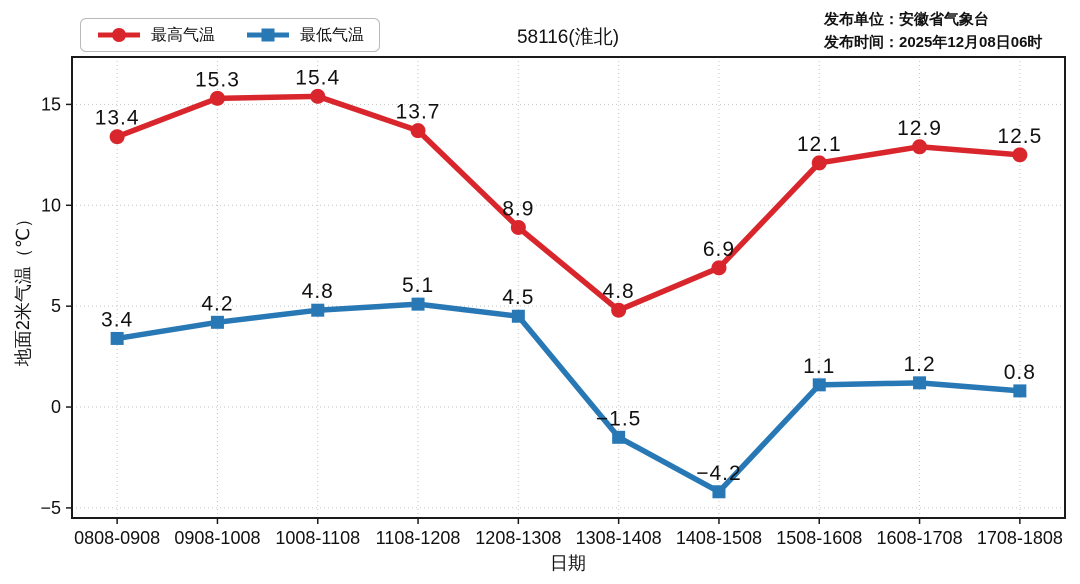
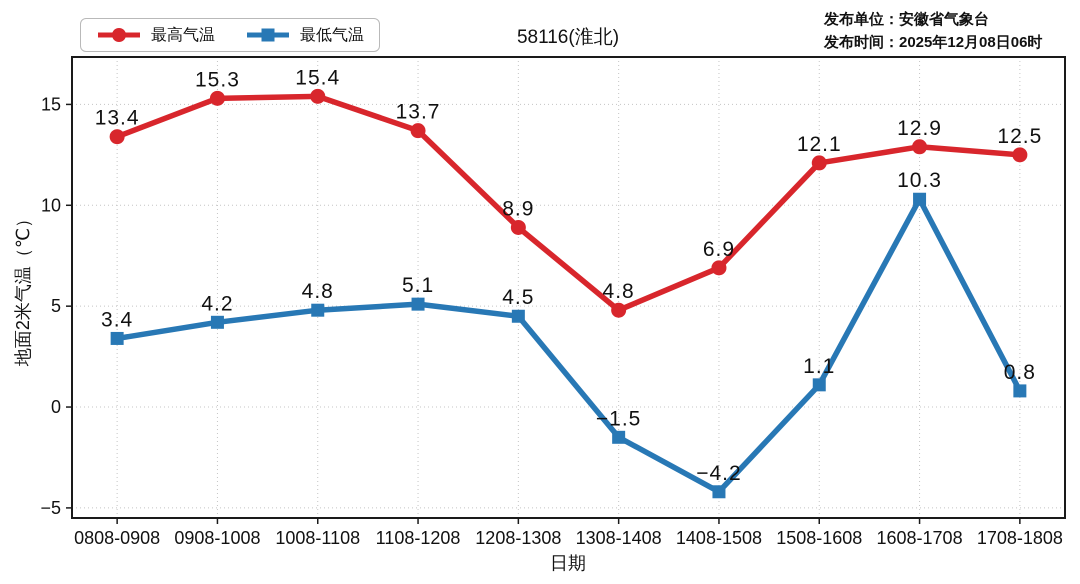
最低气温/1608-1708: 1.2 -> 10.3
